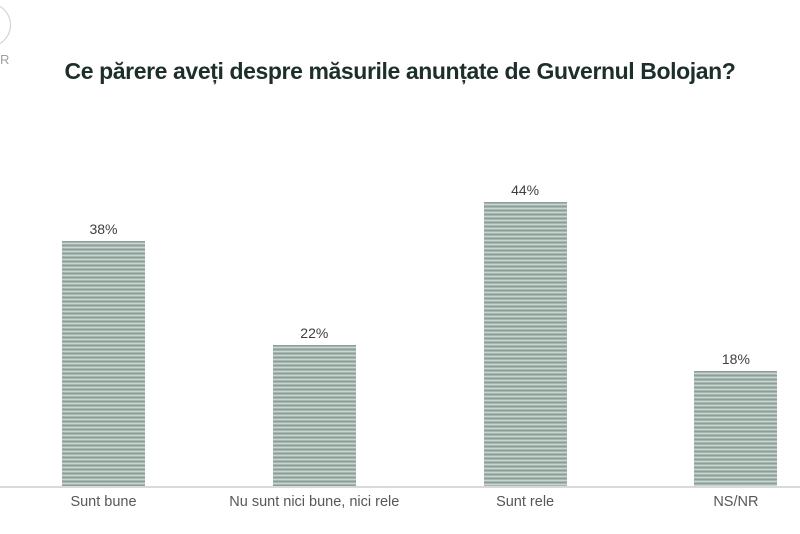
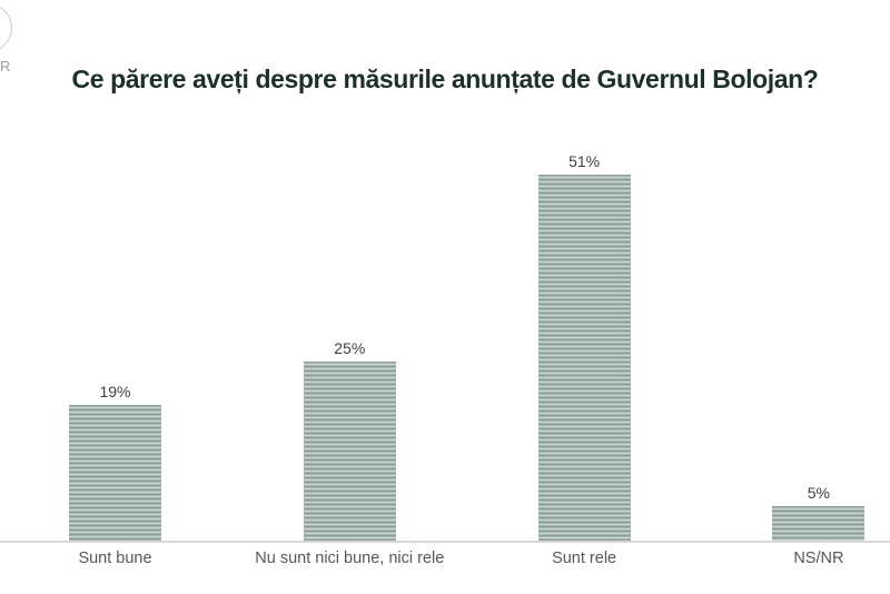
Sunt bune: 38% -> 19%
Nu sunt nici bune, nici rele: 22% -> 25%
Sunt rele: 44% -> 51%
NS/NR: 18% -> 5%
